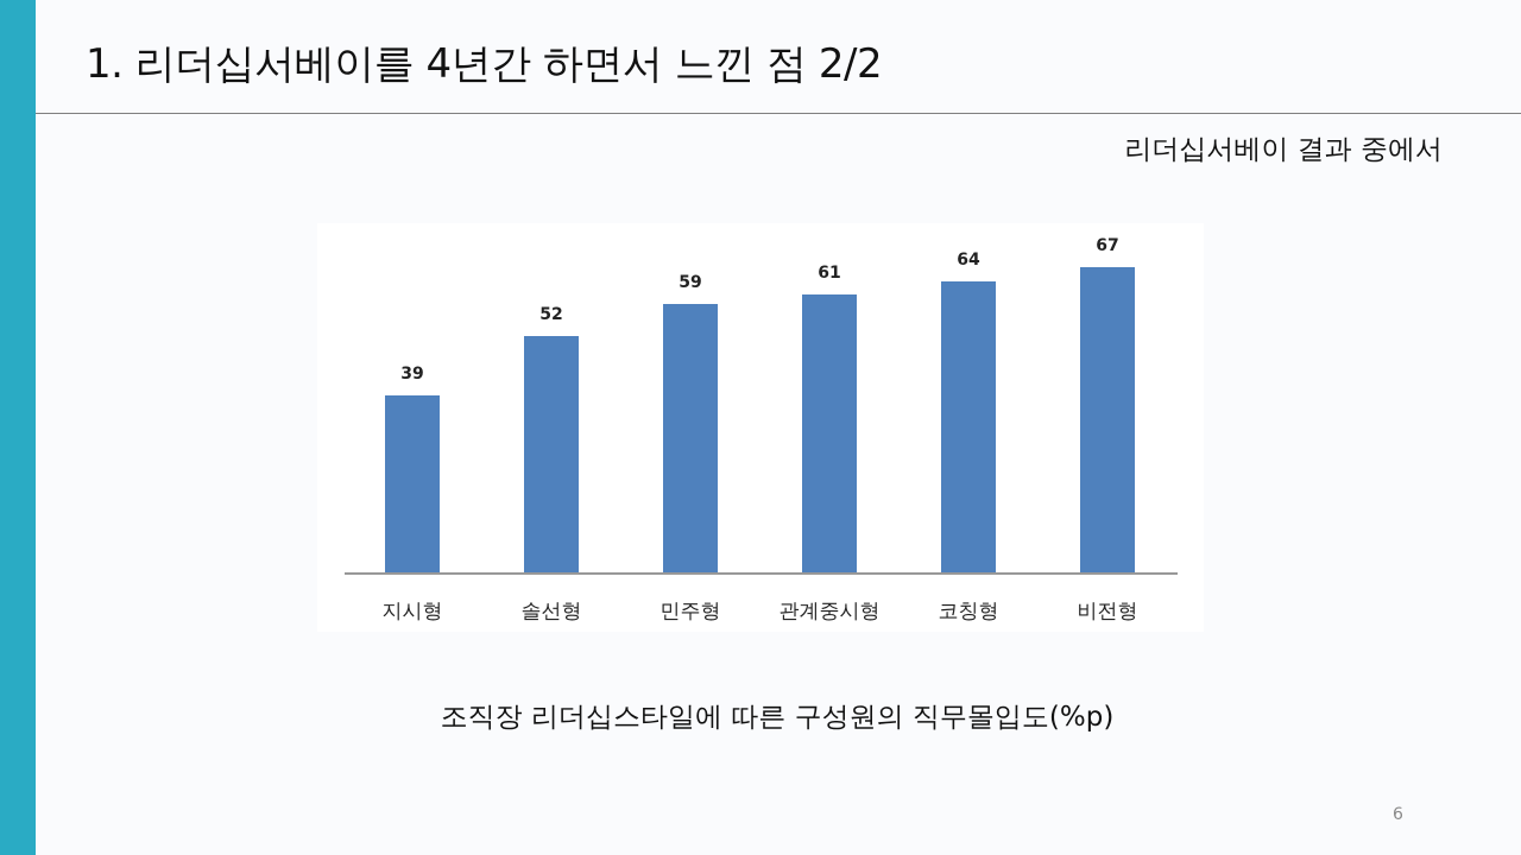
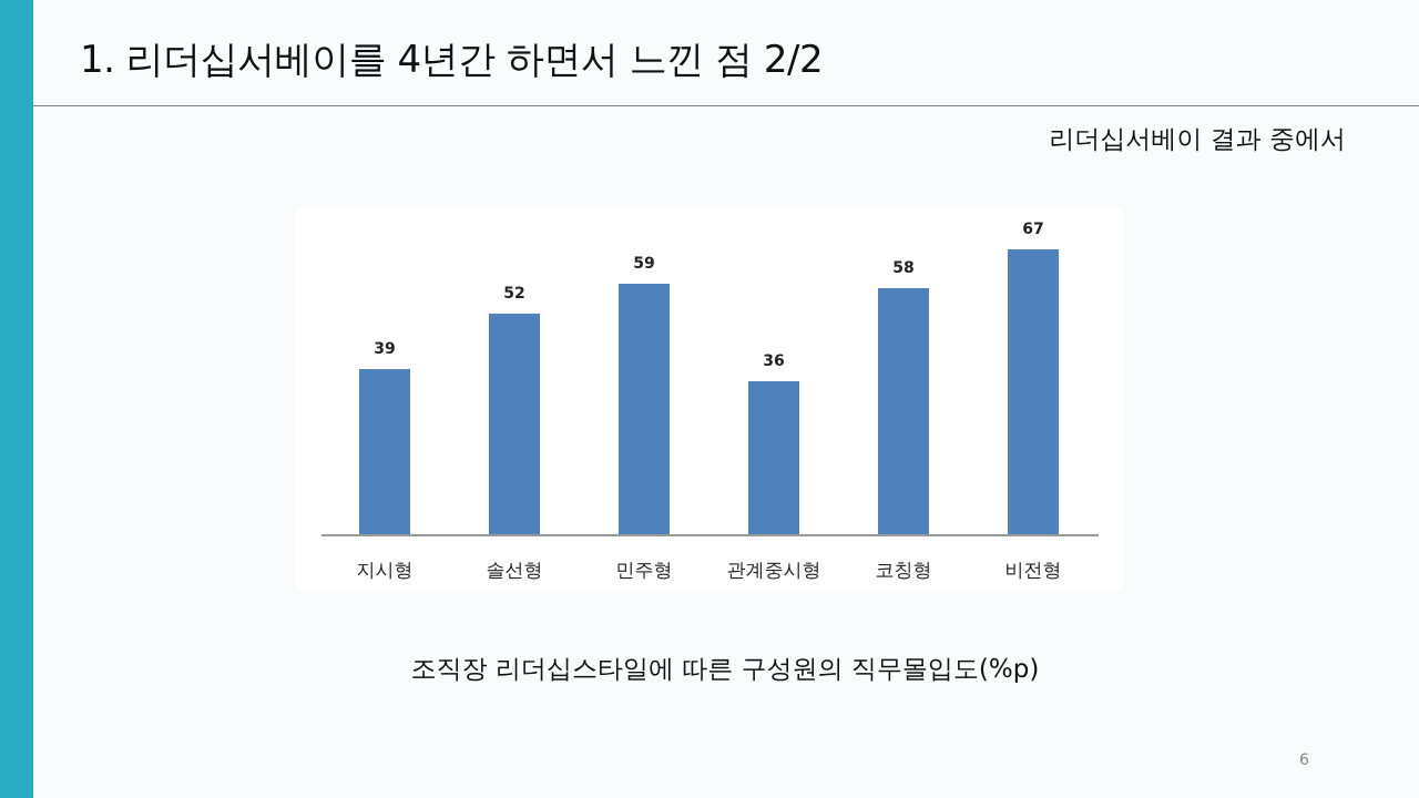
관계중시형: 61 -> 36
코칭형: 64 -> 58
